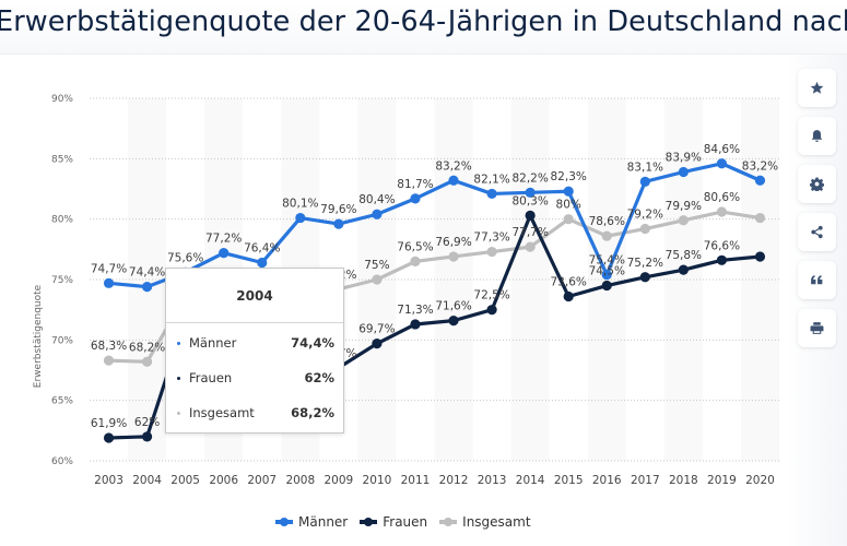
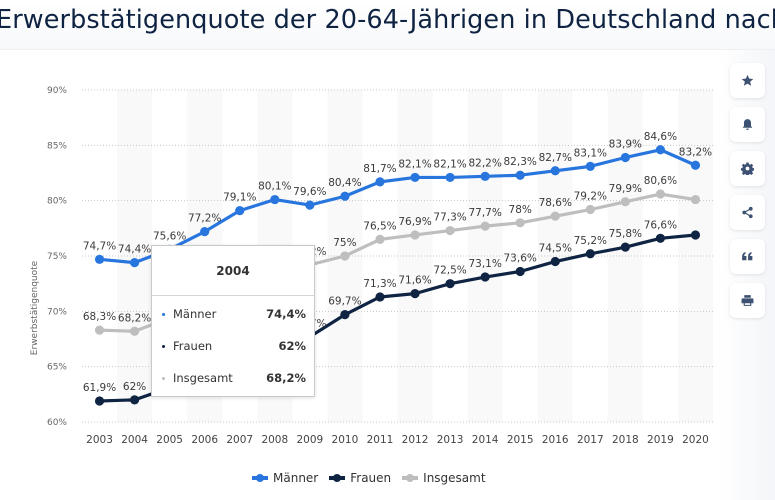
Frauen/2005: 71,7% -> 63,1%
Insgesamt/2005: 73,6% -> 69,4%
Männer/2007: 76,4% -> 79,1%
Männer/2012: 83,2% -> 82,1%
Frauen/2014: 80,3% -> 73,1%
Insgesamt/2015: 80% -> 78%
Männer/2016: 75,4% -> 82,7%
